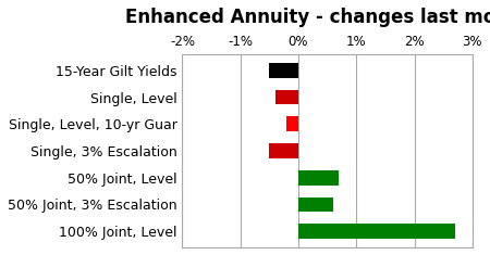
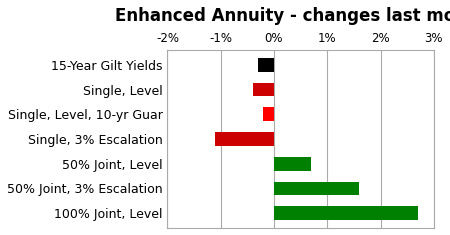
15-Year Gilt Yields: -0.5% -> -0.3%
Single, 3% Escalation: -0.5% -> -1.1%
50% Joint, 3% Escalation: 0.6% -> 1.6%
